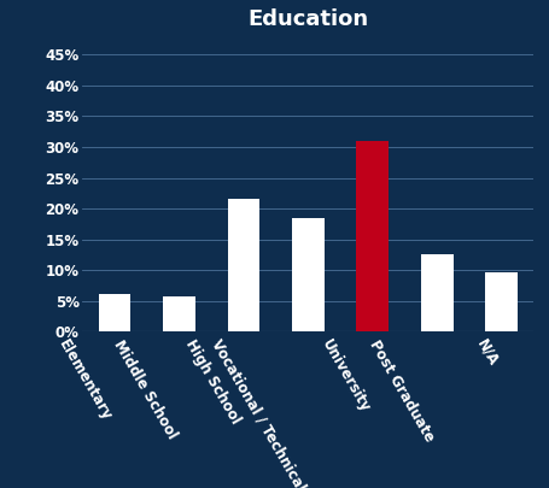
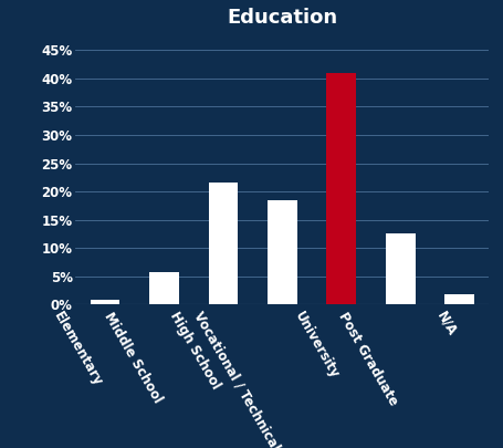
Elementary: 6.2% -> 0.8%
University: 31.0% -> 41.0%
N/A: 9.6% -> 1.8%
